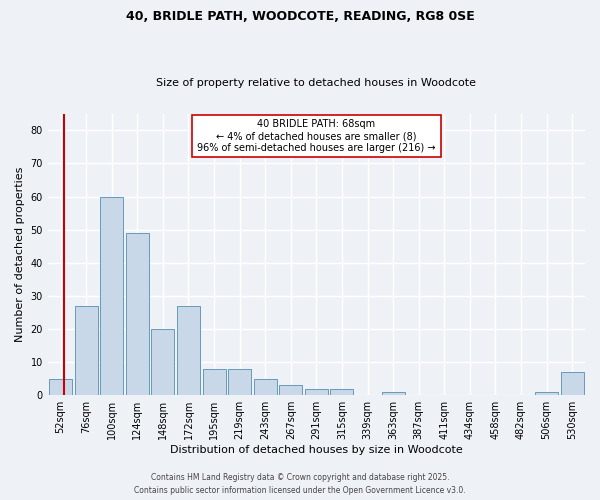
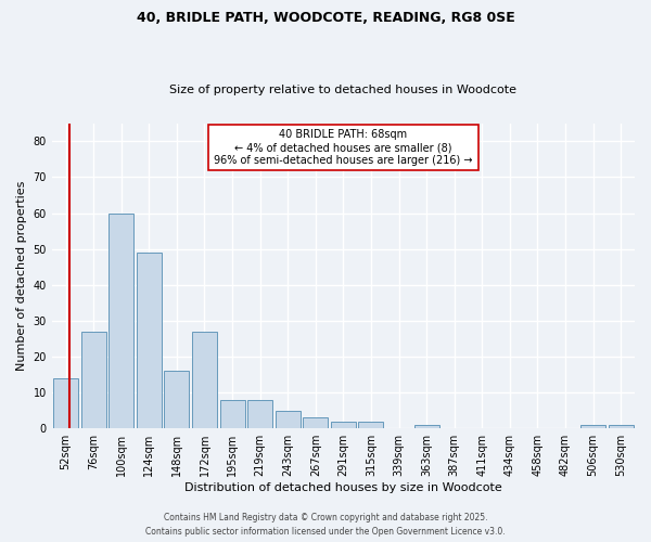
52sqm: 5 -> 14
148sqm: 20 -> 16
530sqm: 7 -> 1
